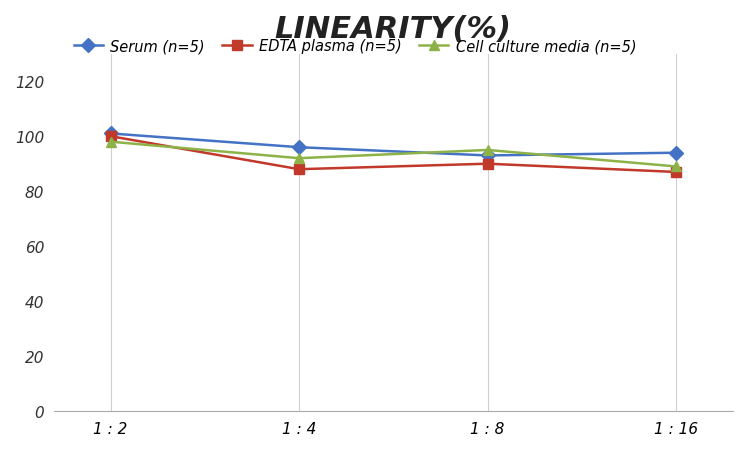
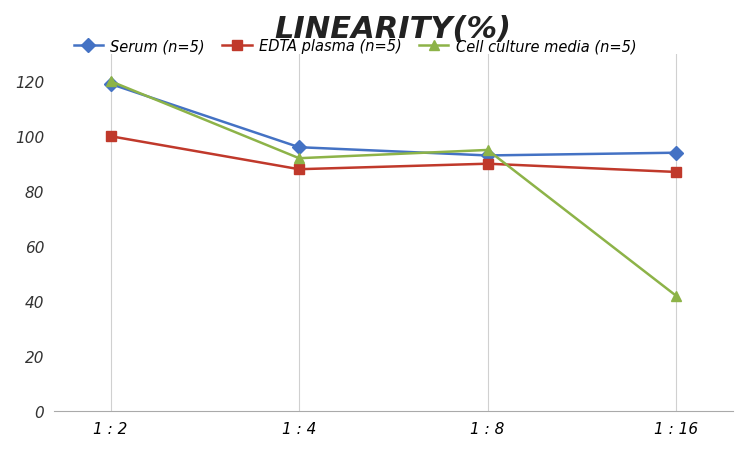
Serum (n=5)/1 : 2: 101 -> 119
Cell culture media (n=5)/1 : 2: 98 -> 120
Cell culture media (n=5)/1 : 16: 89 -> 42
